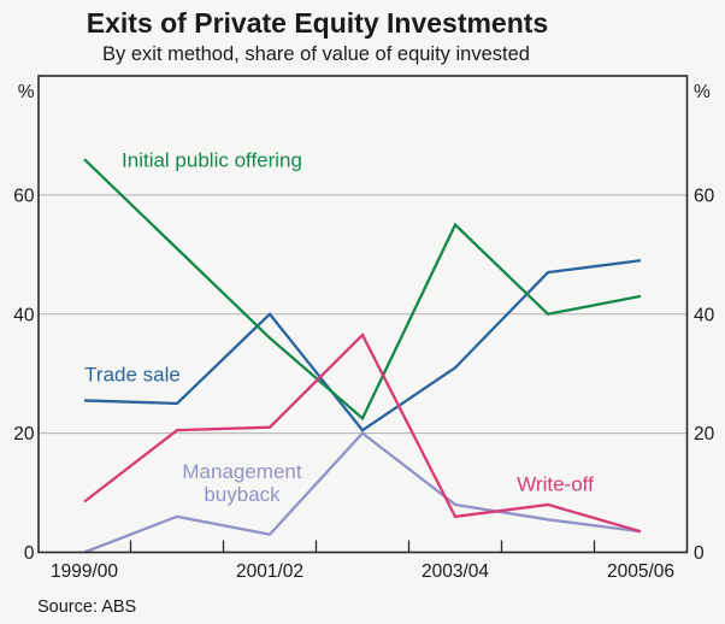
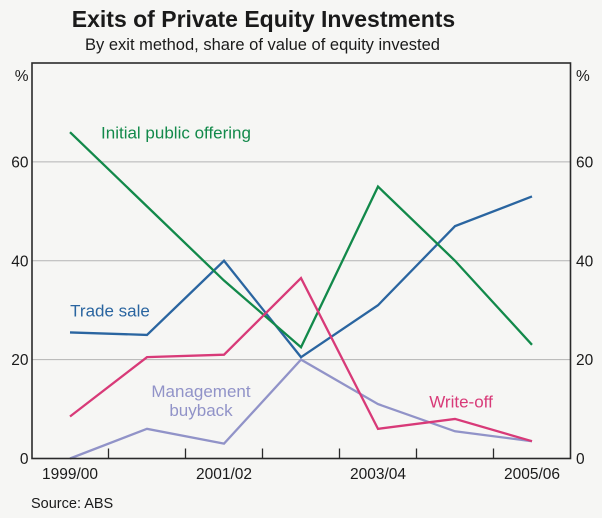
Management buyback/2003/04: 8 -> 11
Initial public offering/2005/06: 43 -> 23
Trade sale/2005/06: 49 -> 53
